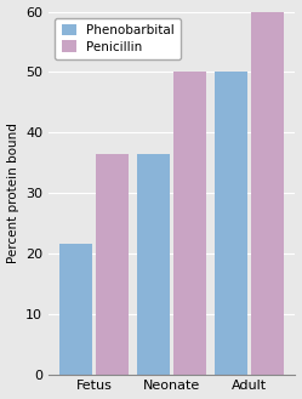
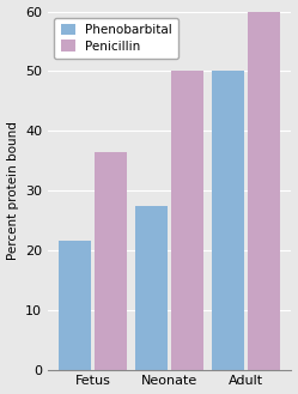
Phenobarbital/Neonate: 36.5 -> 27.5
